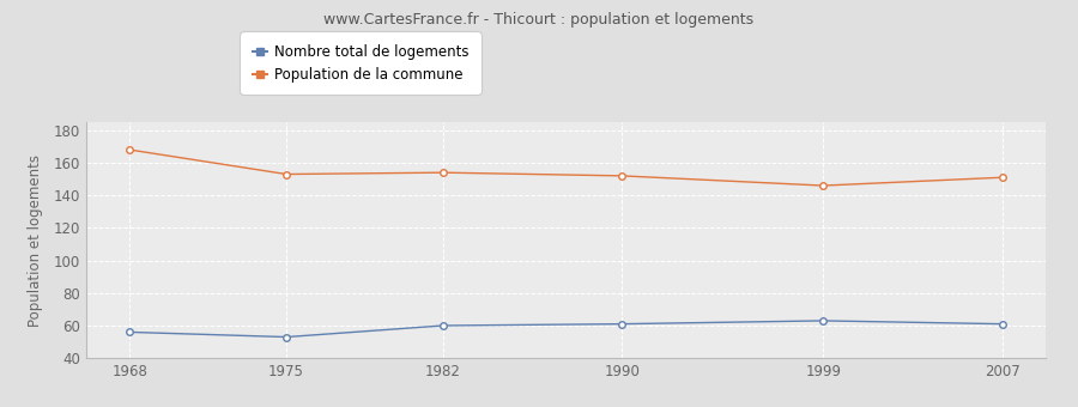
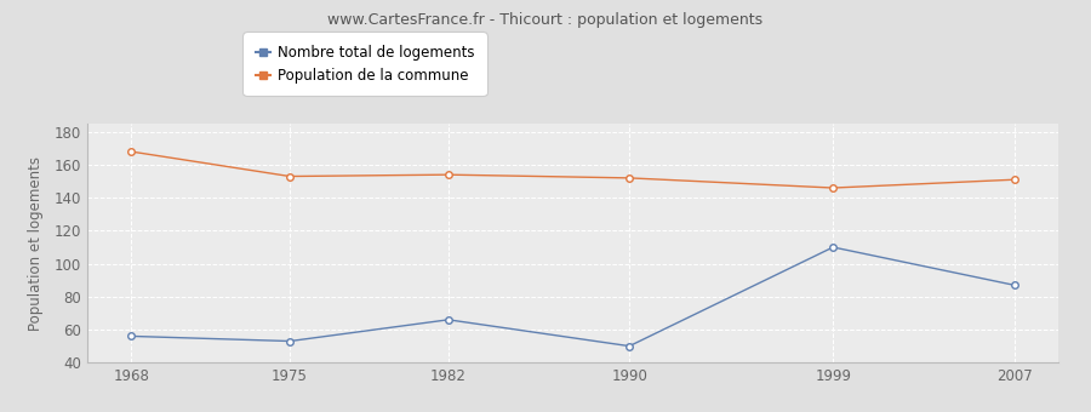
Nombre total de logements/1982: 60 -> 66
Nombre total de logements/1990: 61 -> 50
Nombre total de logements/1999: 63 -> 110
Nombre total de logements/2007: 61 -> 87
